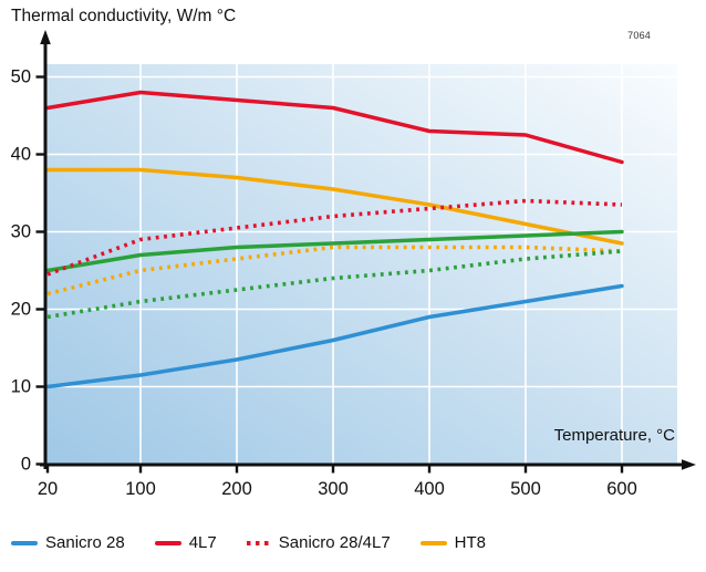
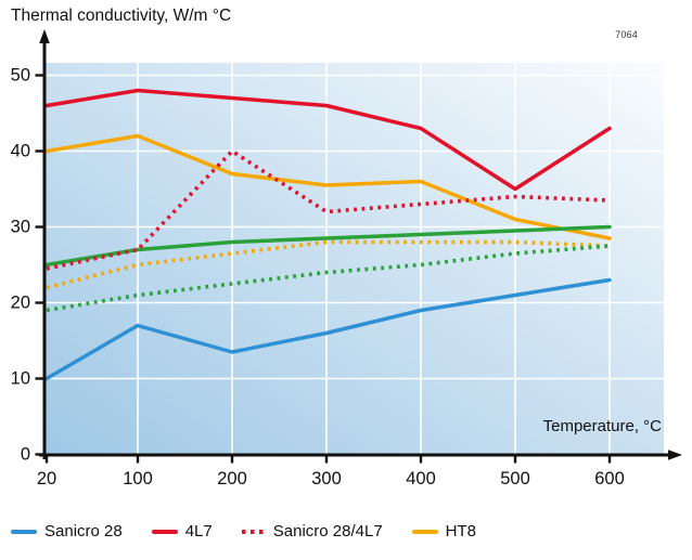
HT8/20: 38 -> 40
HT8/100: 38 -> 42
Sanicro 28/100: 12 -> 17
Sanicro 28/4L7/100: 29 -> 27
Sanicro 28/4L7/200: 30 -> 40
HT8/400: 34 -> 36
4L7/500: 42 -> 35
4L7/600: 39 -> 43
